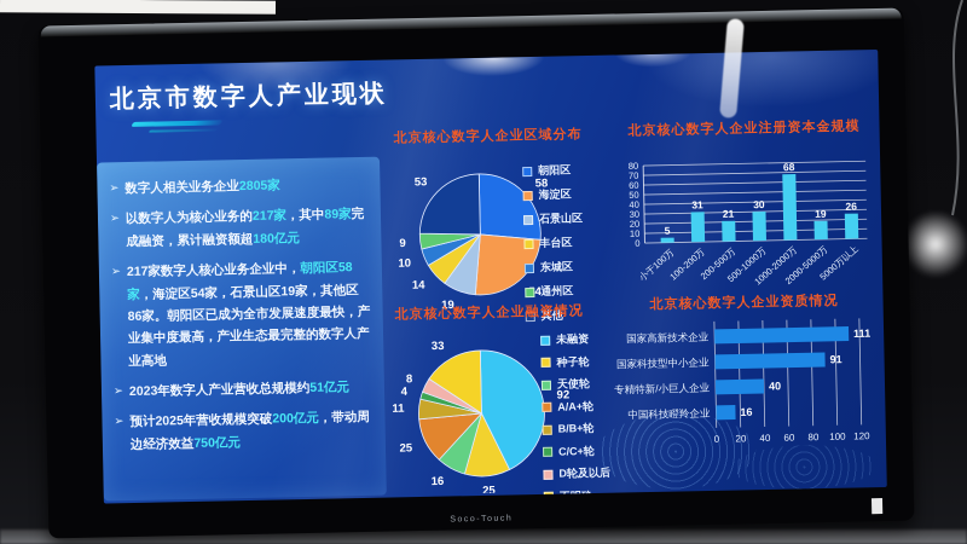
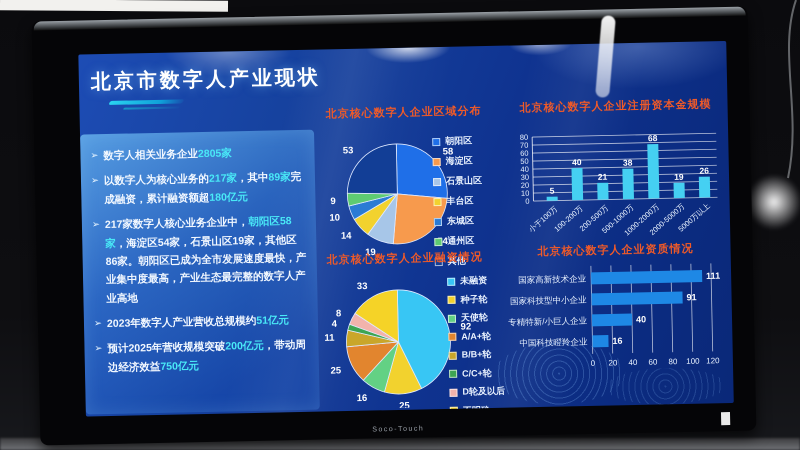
北京核心数字人企业注册资本金规模/100-200万: 31 -> 40
北京核心数字人企业注册资本金规模/500-1000万: 30 -> 38
